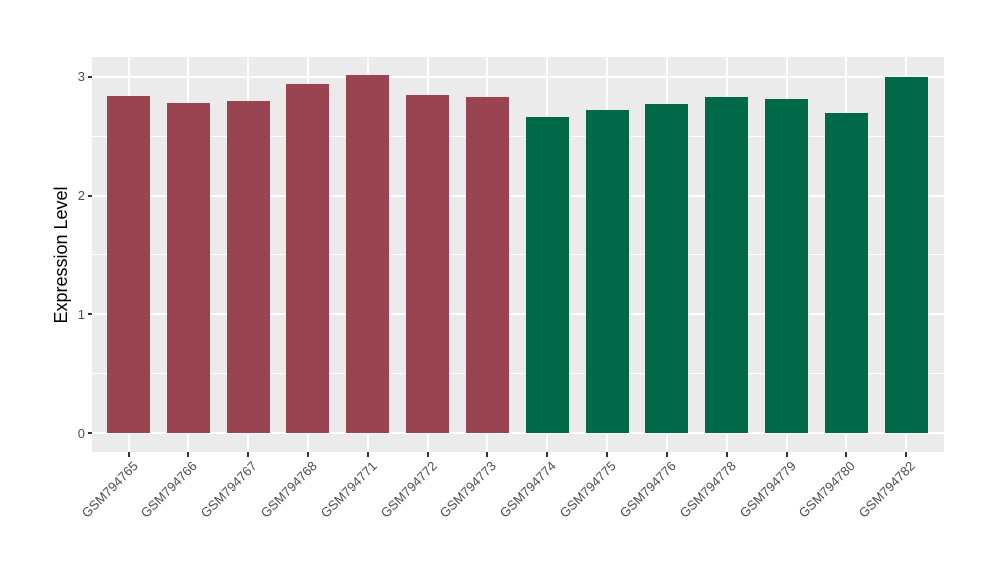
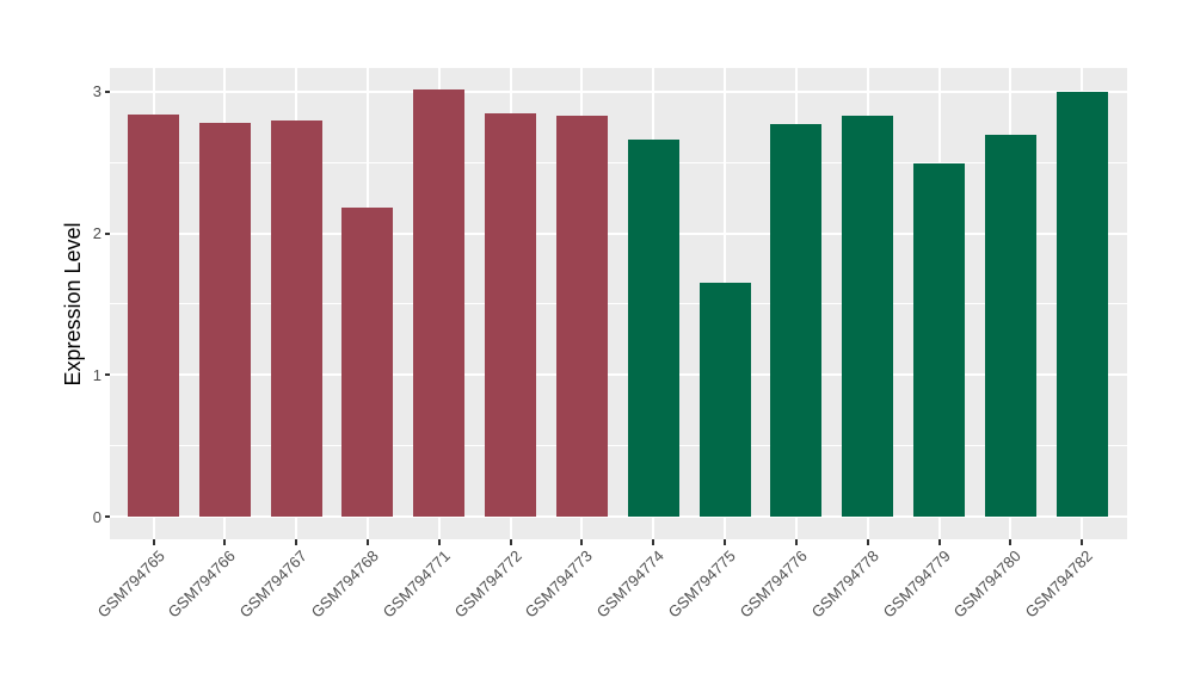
GSM794768: 2.94 -> 2.18
GSM794775: 2.72 -> 1.65
GSM794779: 2.81 -> 2.49
